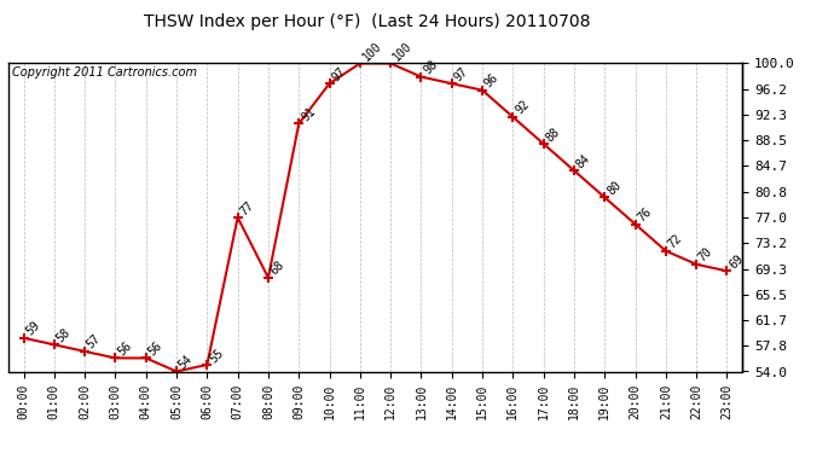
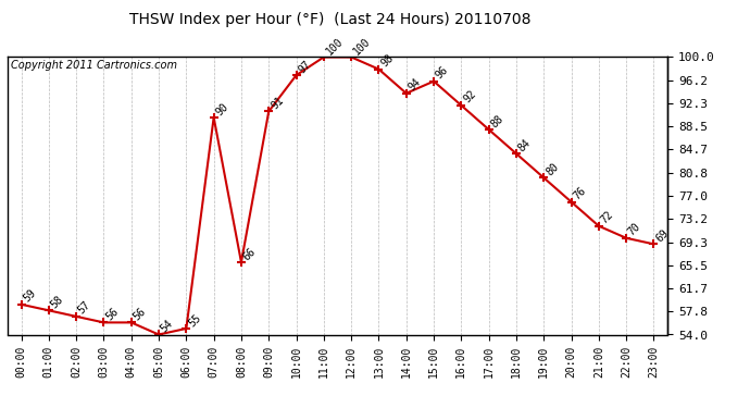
07:00: 77 -> 90
08:00: 68 -> 66
14:00: 97 -> 94
